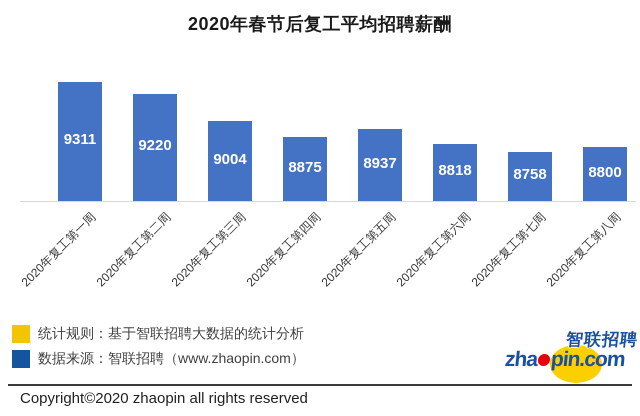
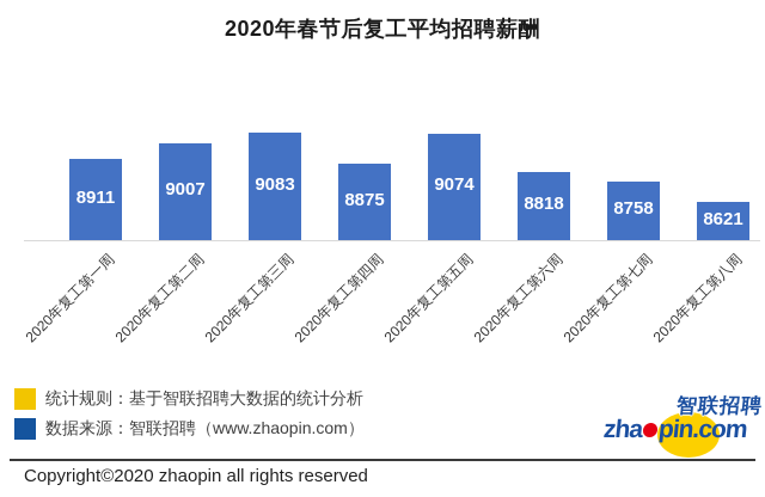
2020年复工第一周: 9311 -> 8911
2020年复工第二周: 9220 -> 9007
2020年复工第三周: 9004 -> 9083
2020年复工第五周: 8937 -> 9074
2020年复工第八周: 8800 -> 8621
